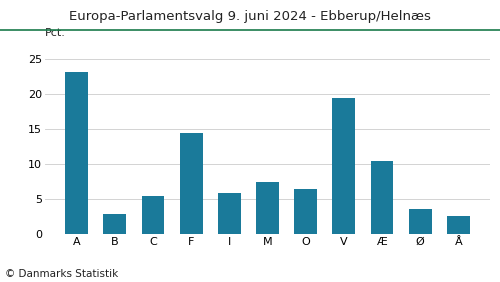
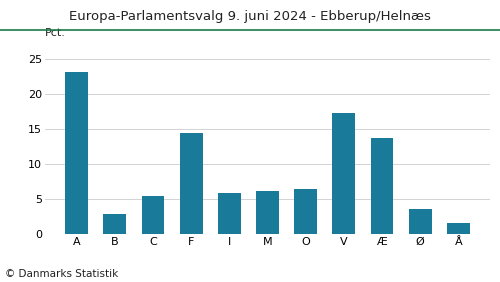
M: 7.4 -> 6.1
V: 19.4 -> 17.3
Æ: 10.4 -> 13.7
Å: 2.6 -> 1.6
